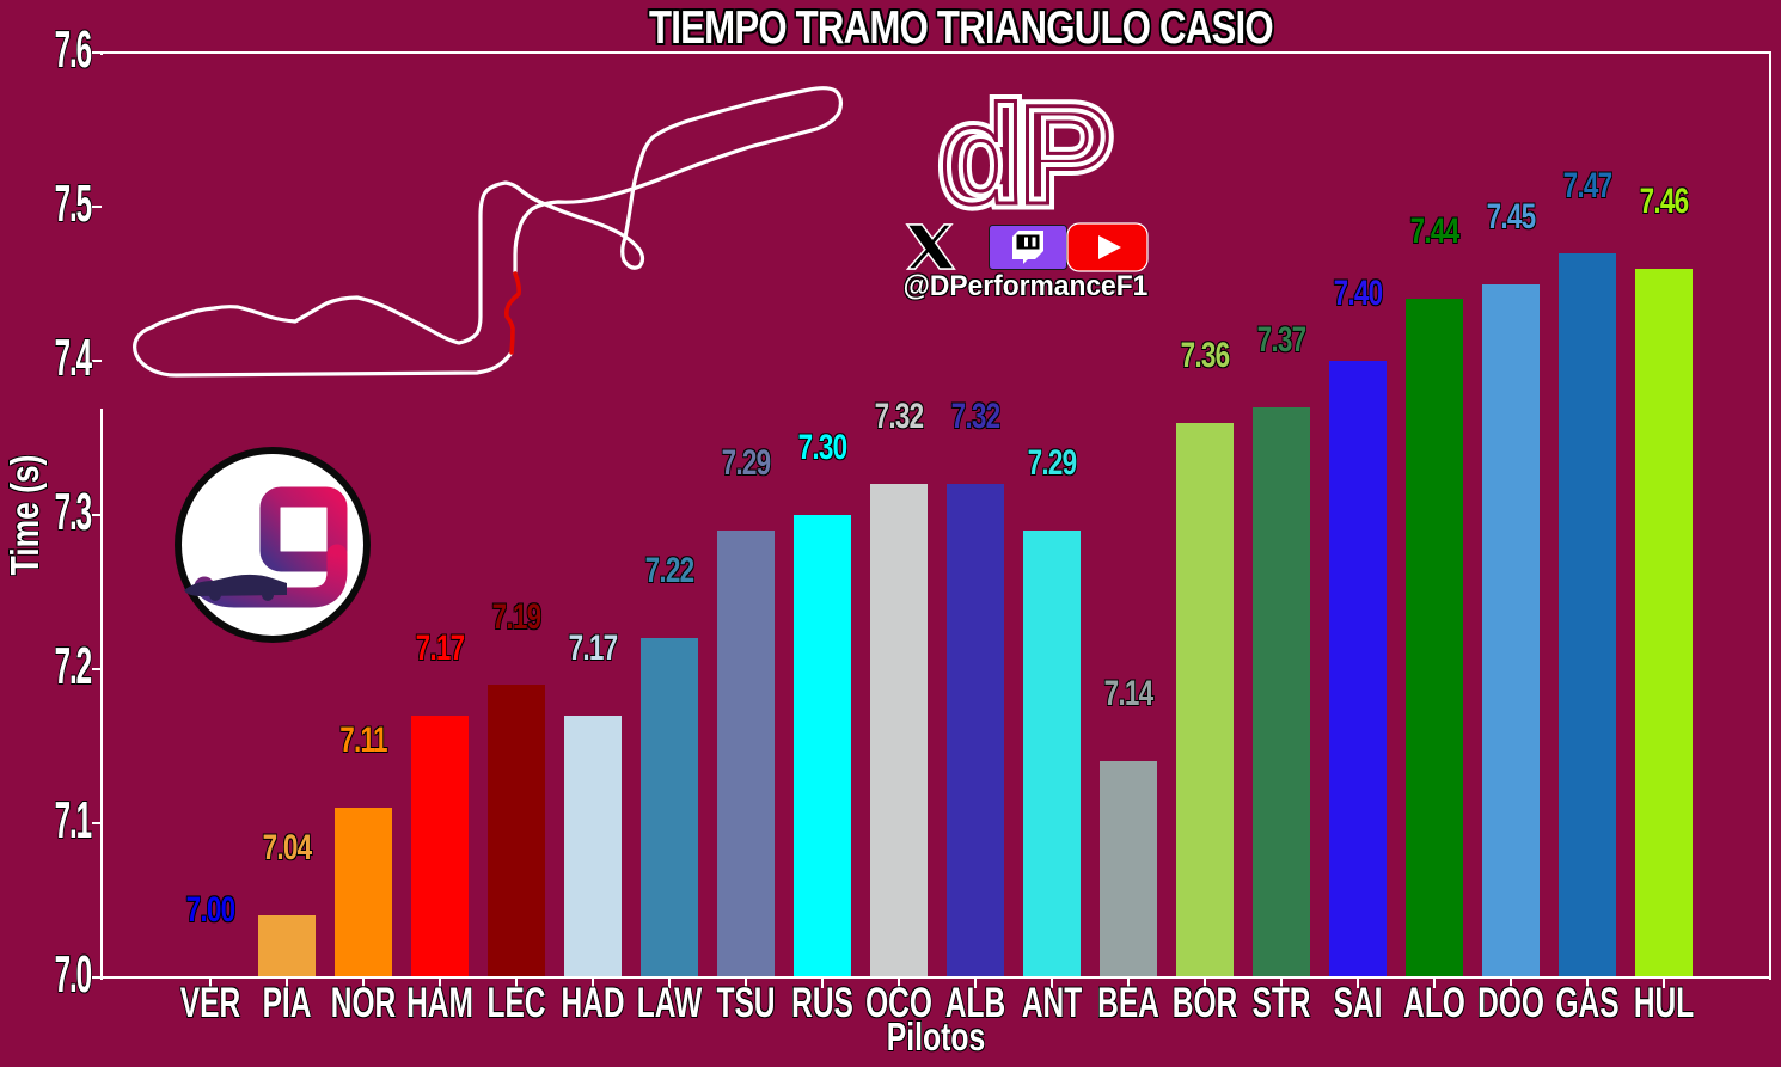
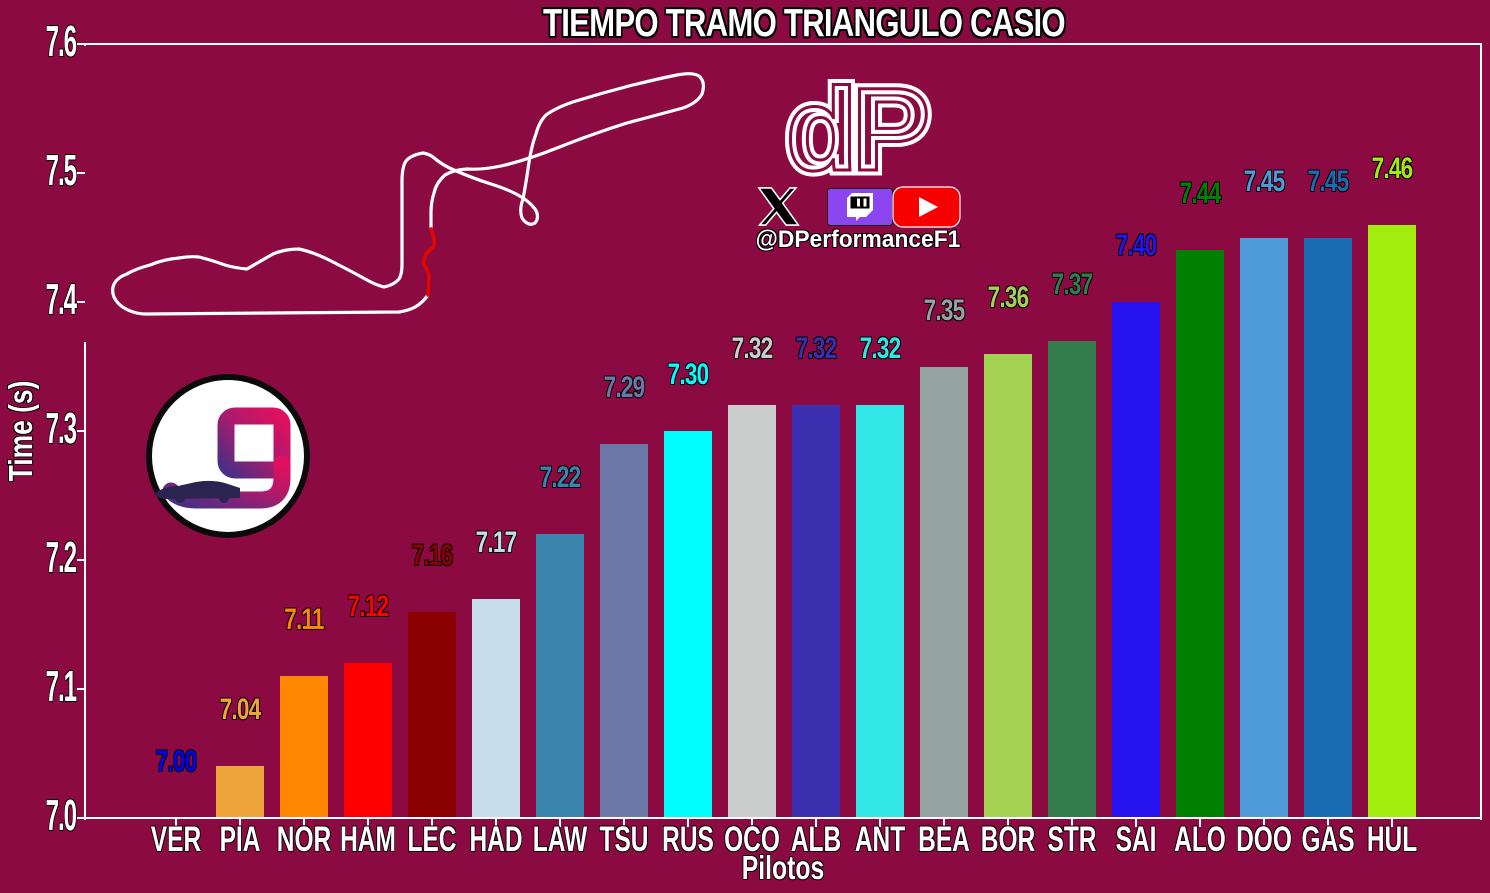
HAM: 7.17 -> 7.12
LEC: 7.19 -> 7.16
ANT: 7.29 -> 7.32
BEA: 7.14 -> 7.35
GAS: 7.47 -> 7.45
